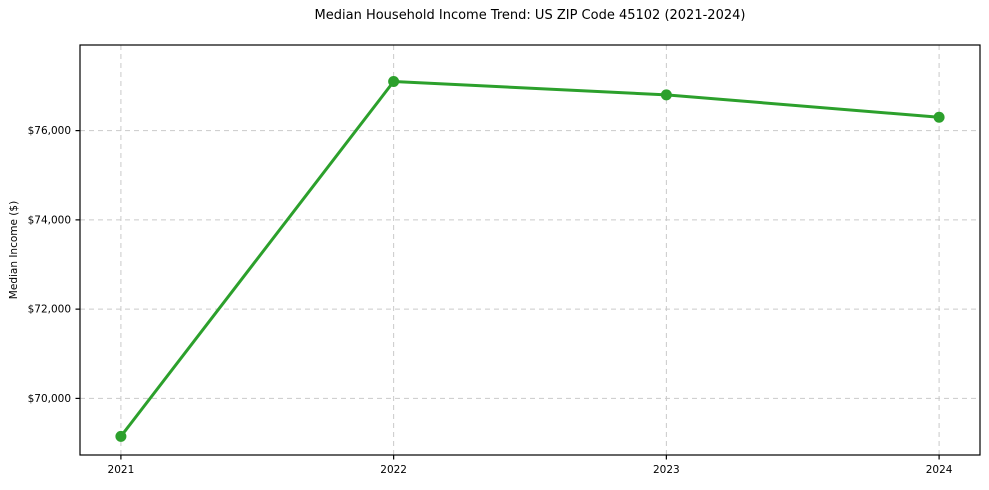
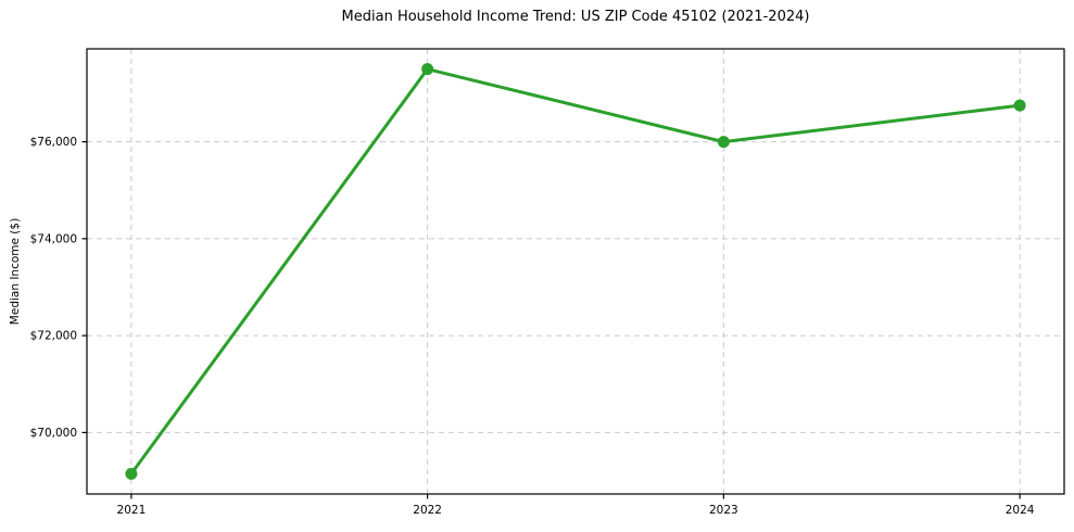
2022: $77100 -> $77500
2023: $76800 -> $76000
2024: $76300 -> $76800
